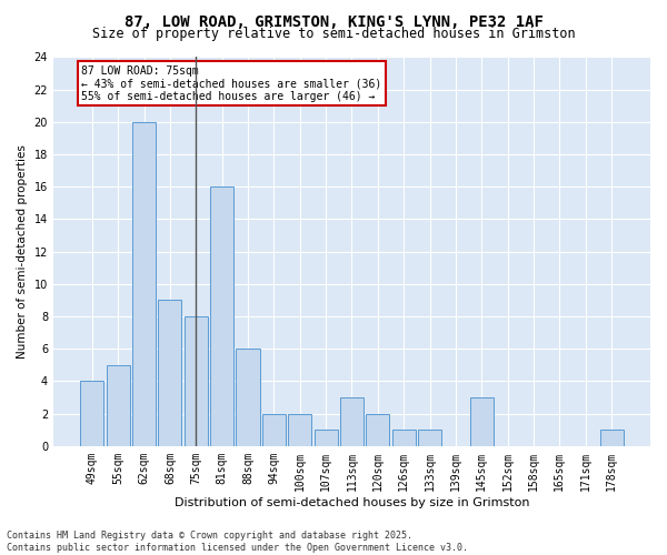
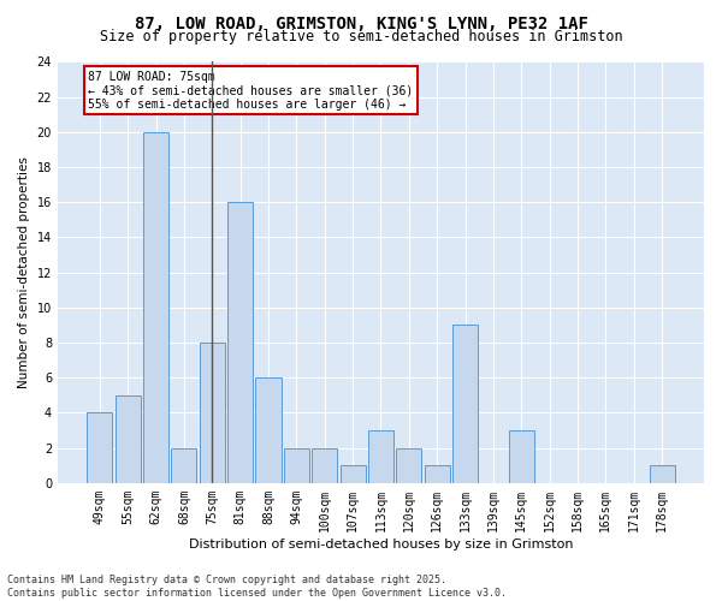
68sqm: 9 -> 2
133sqm: 1 -> 9
